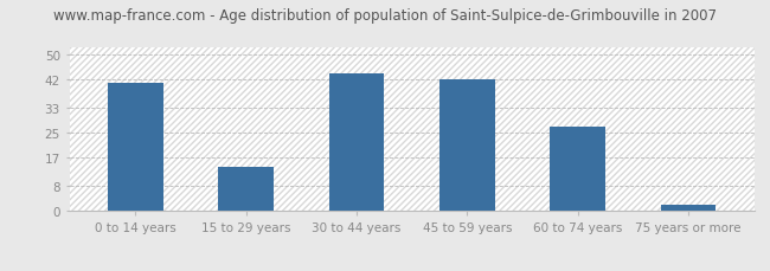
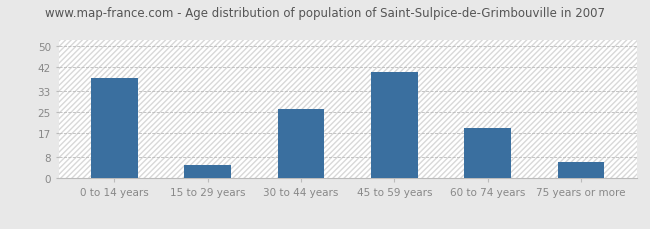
0 to 14 years: 41 -> 38
15 to 29 years: 14 -> 5
30 to 44 years: 44 -> 26
45 to 59 years: 42 -> 40
60 to 74 years: 27 -> 19
75 years or more: 2 -> 6
